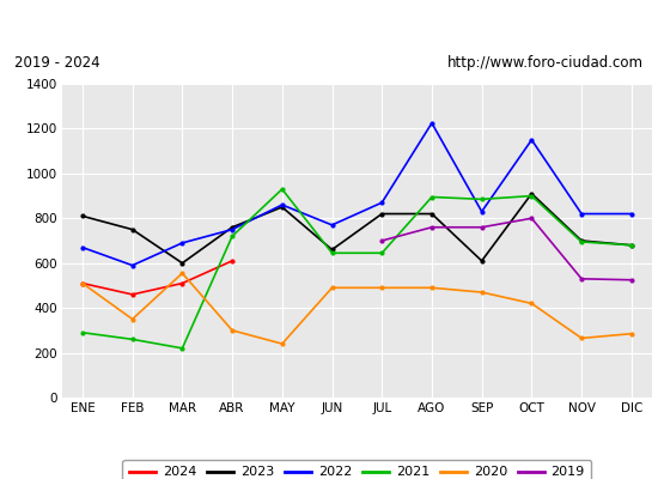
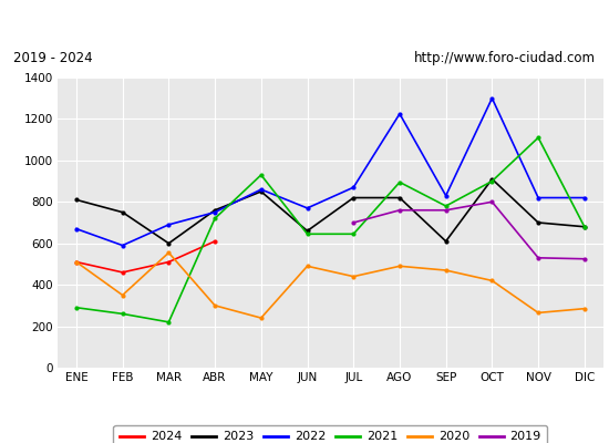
2020/JUL: 490 -> 440
2021/SEP: 880 -> 780
2022/OCT: 1150 -> 1300
2021/NOV: 700 -> 1110
